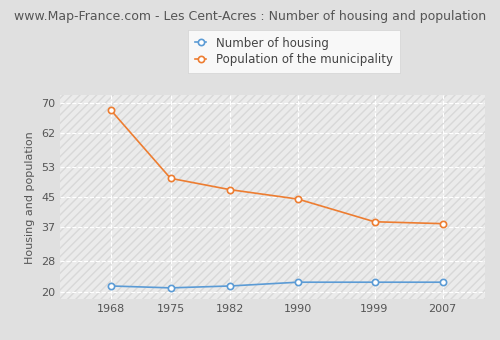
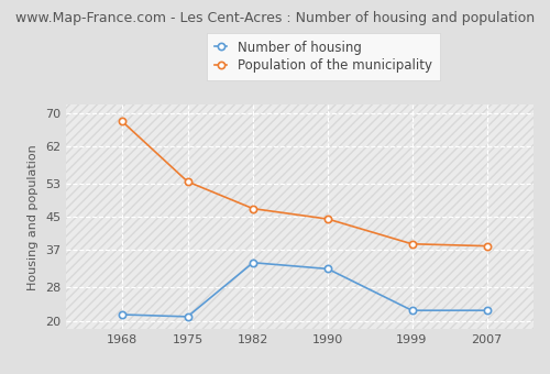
Population of the municipality/1975: 50.0 -> 53.5
Number of housing/1982: 21.5 -> 34.0
Number of housing/1990: 22.5 -> 32.5
